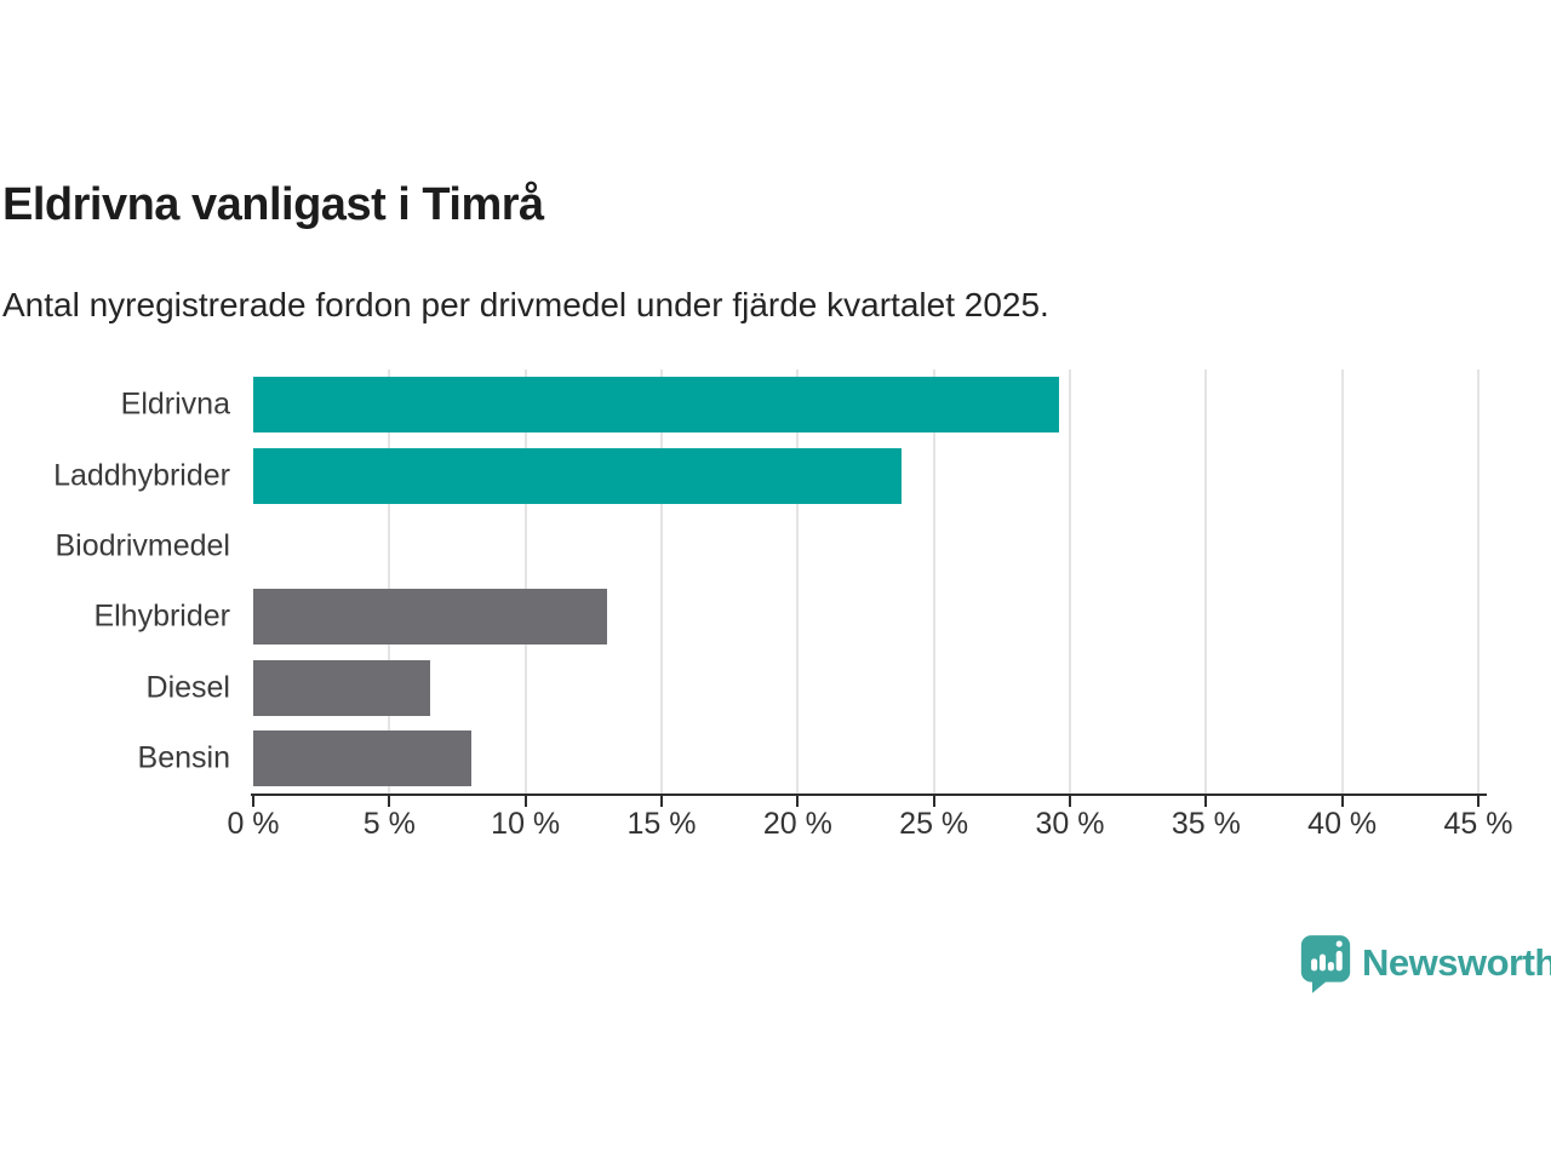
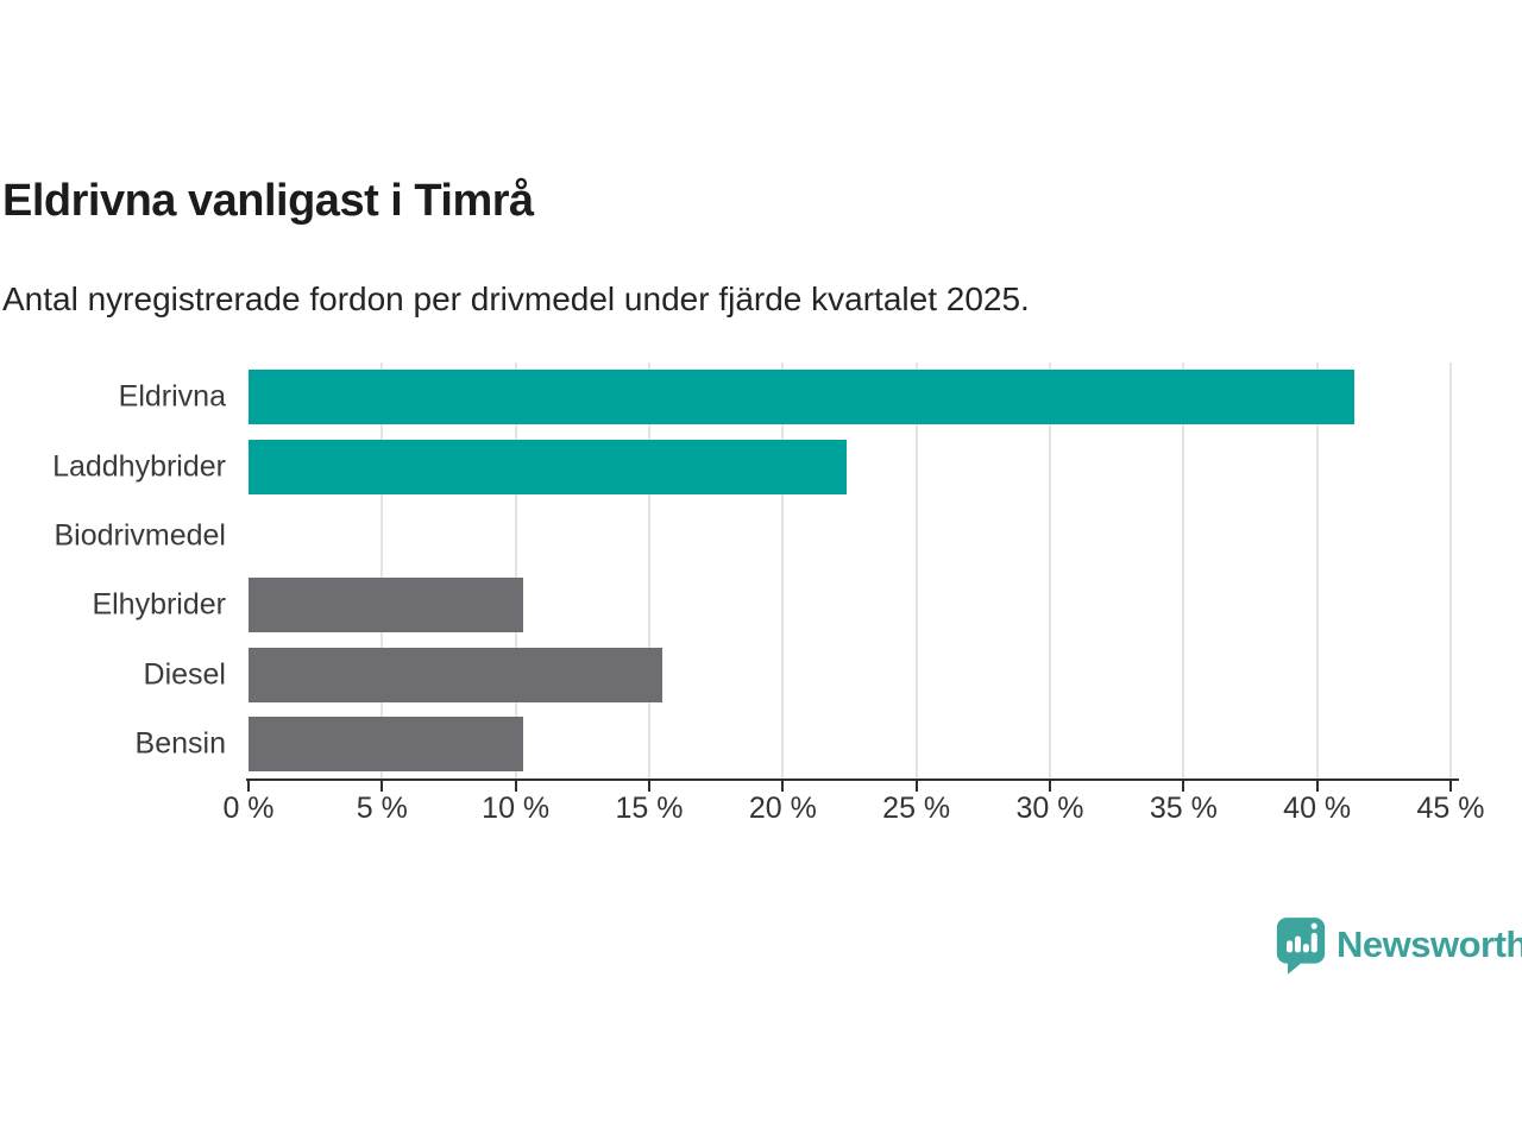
Eldrivna: 29.6% -> 41.4%
Laddhybrider: 23.8% -> 22.4%
Elhybrider: 13.0% -> 10.3%
Diesel: 6.5% -> 15.5%
Bensin: 8.0% -> 10.3%
